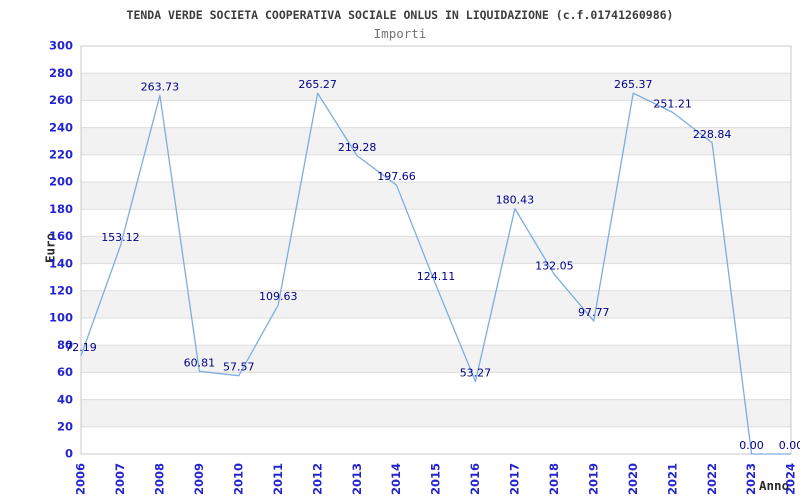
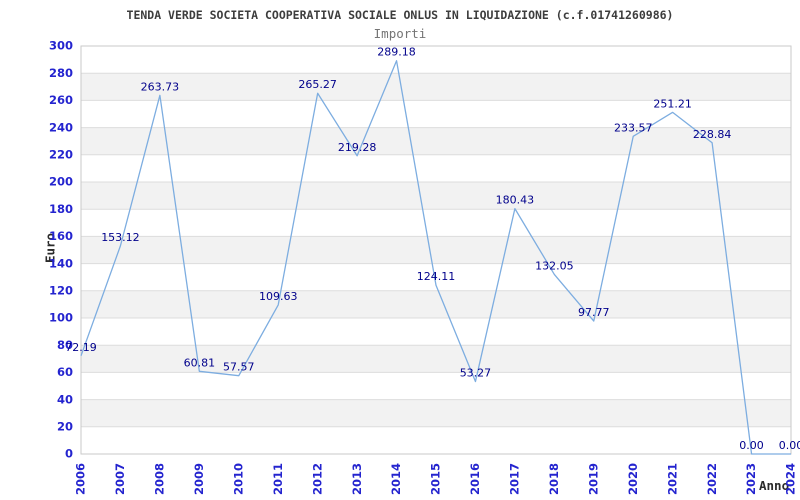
2014: 197.66 -> 289.18
2020: 265.37 -> 233.57
